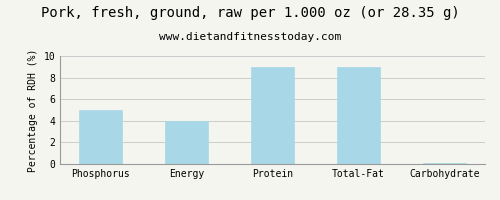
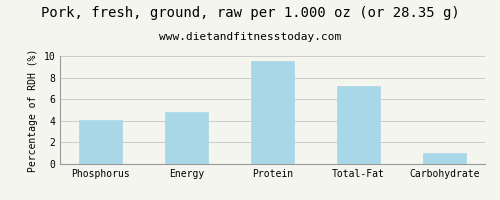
Phosphorus: 5.0 -> 4.1
Energy: 4.0 -> 4.8
Protein: 9.0 -> 9.5
Total-Fat: 9.0 -> 7.2
Carbohydrate: 0.1 -> 1.0
